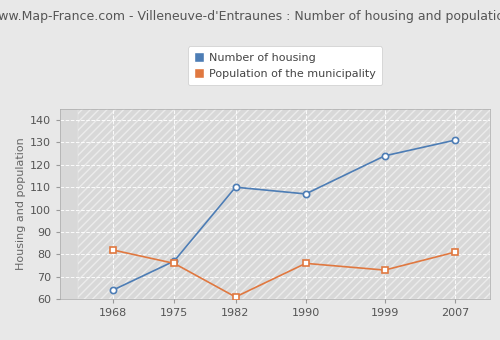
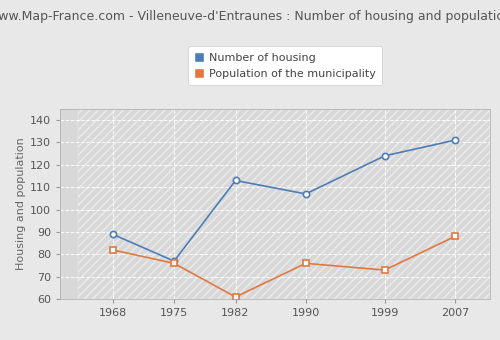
Number of housing/1968: 64 -> 89
Number of housing/1982: 110 -> 113
Population of the municipality/2007: 81 -> 88
